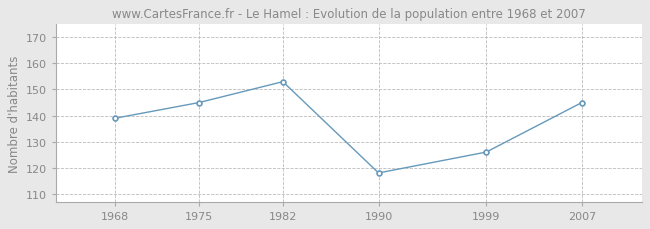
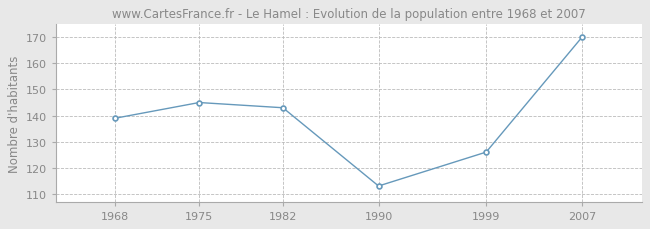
1982: 153 -> 143
1990: 118 -> 113
2007: 145 -> 170
